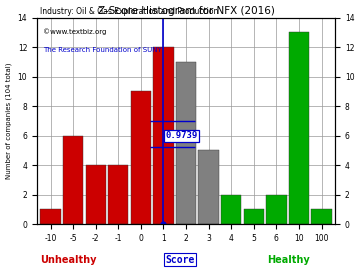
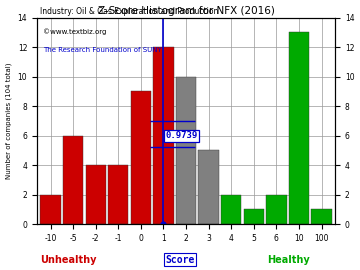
-10: 1 -> 2
2: 11 -> 10
